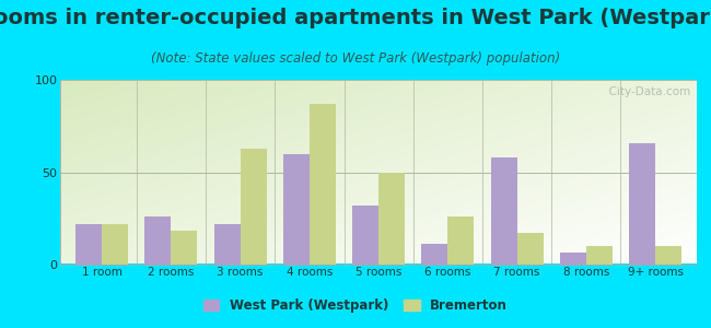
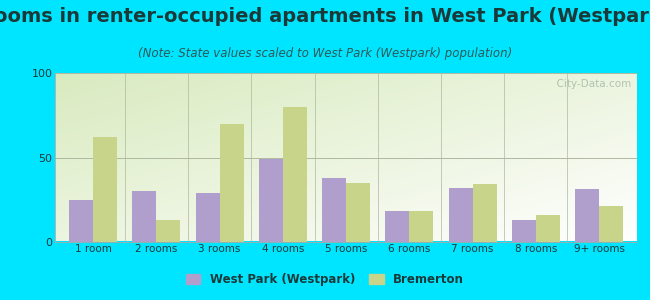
West Park (Westpark)/1 room: 22 -> 25
Bremerton/1 room: 22 -> 62
West Park (Westpark)/2 rooms: 26 -> 30
Bremerton/2 rooms: 18 -> 13
West Park (Westpark)/3 rooms: 22 -> 29
Bremerton/3 rooms: 63 -> 70
West Park (Westpark)/4 rooms: 60 -> 49
Bremerton/4 rooms: 87 -> 80
West Park (Westpark)/5 rooms: 32 -> 38
Bremerton/5 rooms: 50 -> 35
West Park (Westpark)/6 rooms: 11 -> 18
Bremerton/6 rooms: 26 -> 18
West Park (Westpark)/7 rooms: 58 -> 32
Bremerton/7 rooms: 17 -> 34
West Park (Westpark)/8 rooms: 6 -> 13
Bremerton/8 rooms: 10 -> 16
West Park (Westpark)/9+ rooms: 66 -> 31
Bremerton/9+ rooms: 10 -> 21
